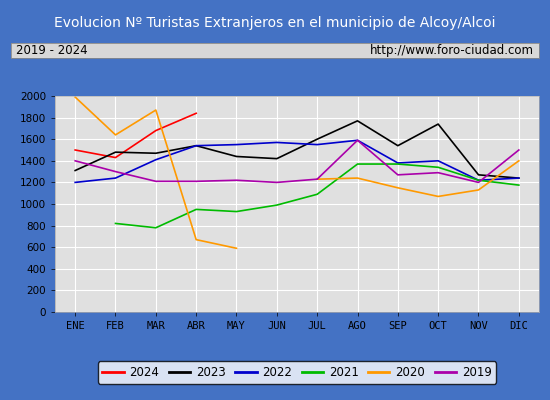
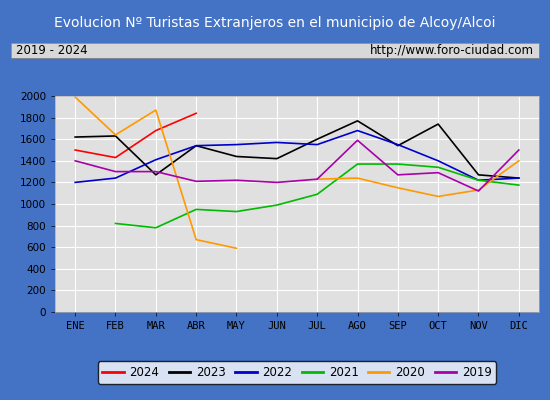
2023/ENE: 1310 -> 1620
2023/FEB: 1480 -> 1630
2023/MAR: 1470 -> 1270
2019/MAR: 1210 -> 1300
2022/AGO: 1590 -> 1680
2022/SEP: 1380 -> 1550
2019/NOV: 1200 -> 1120
